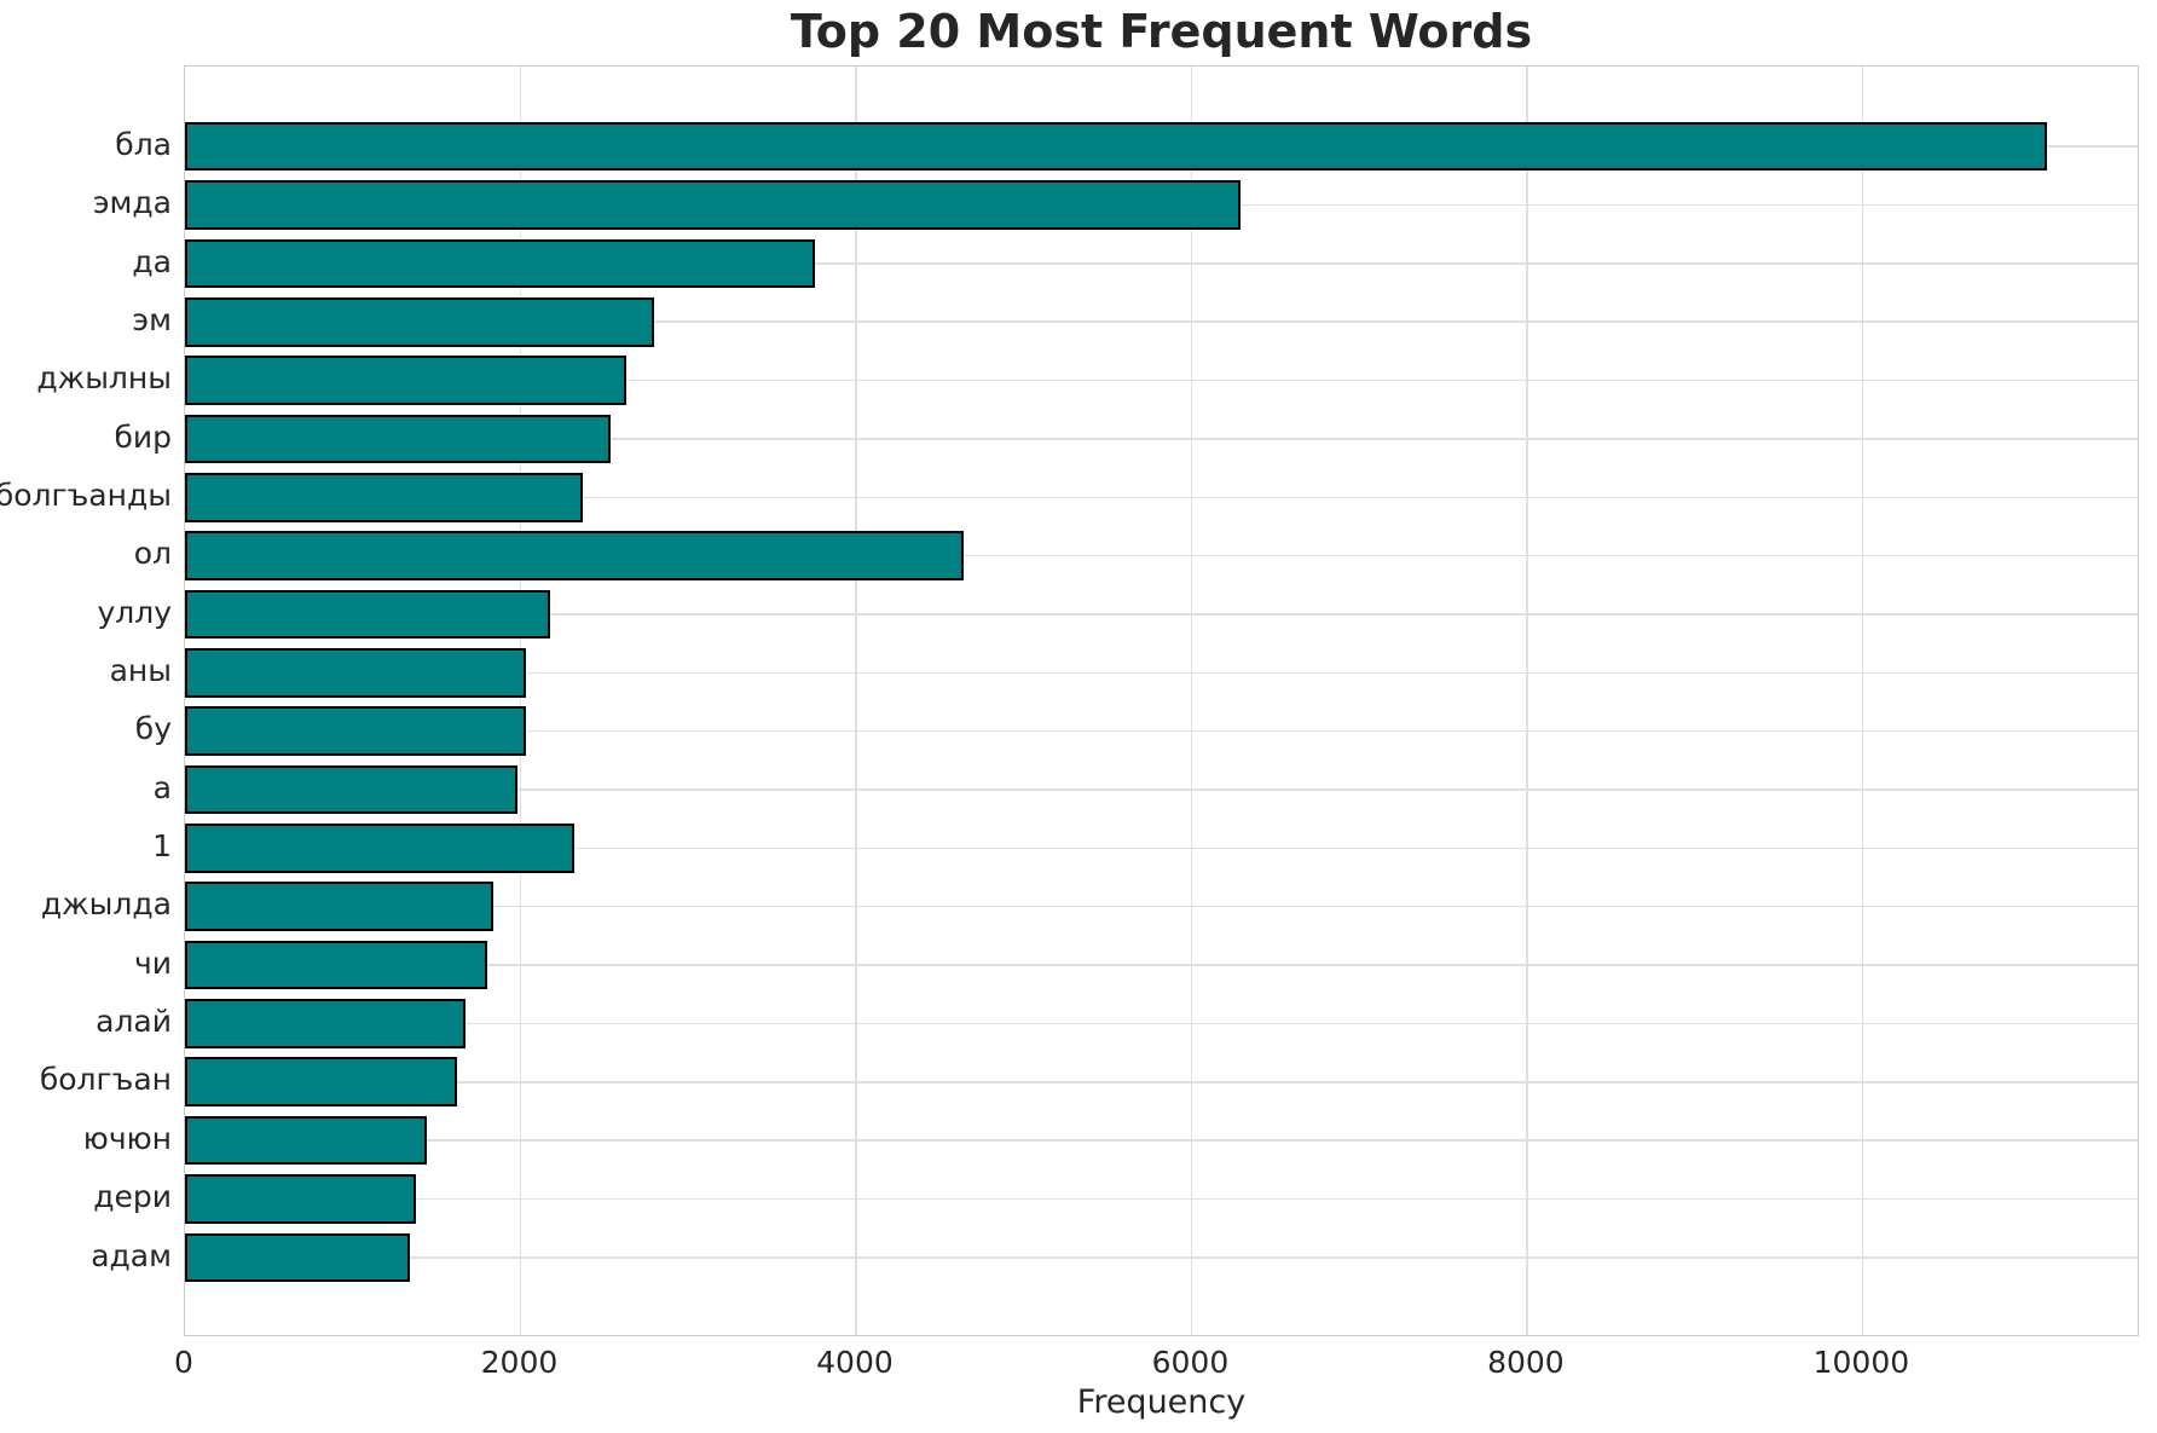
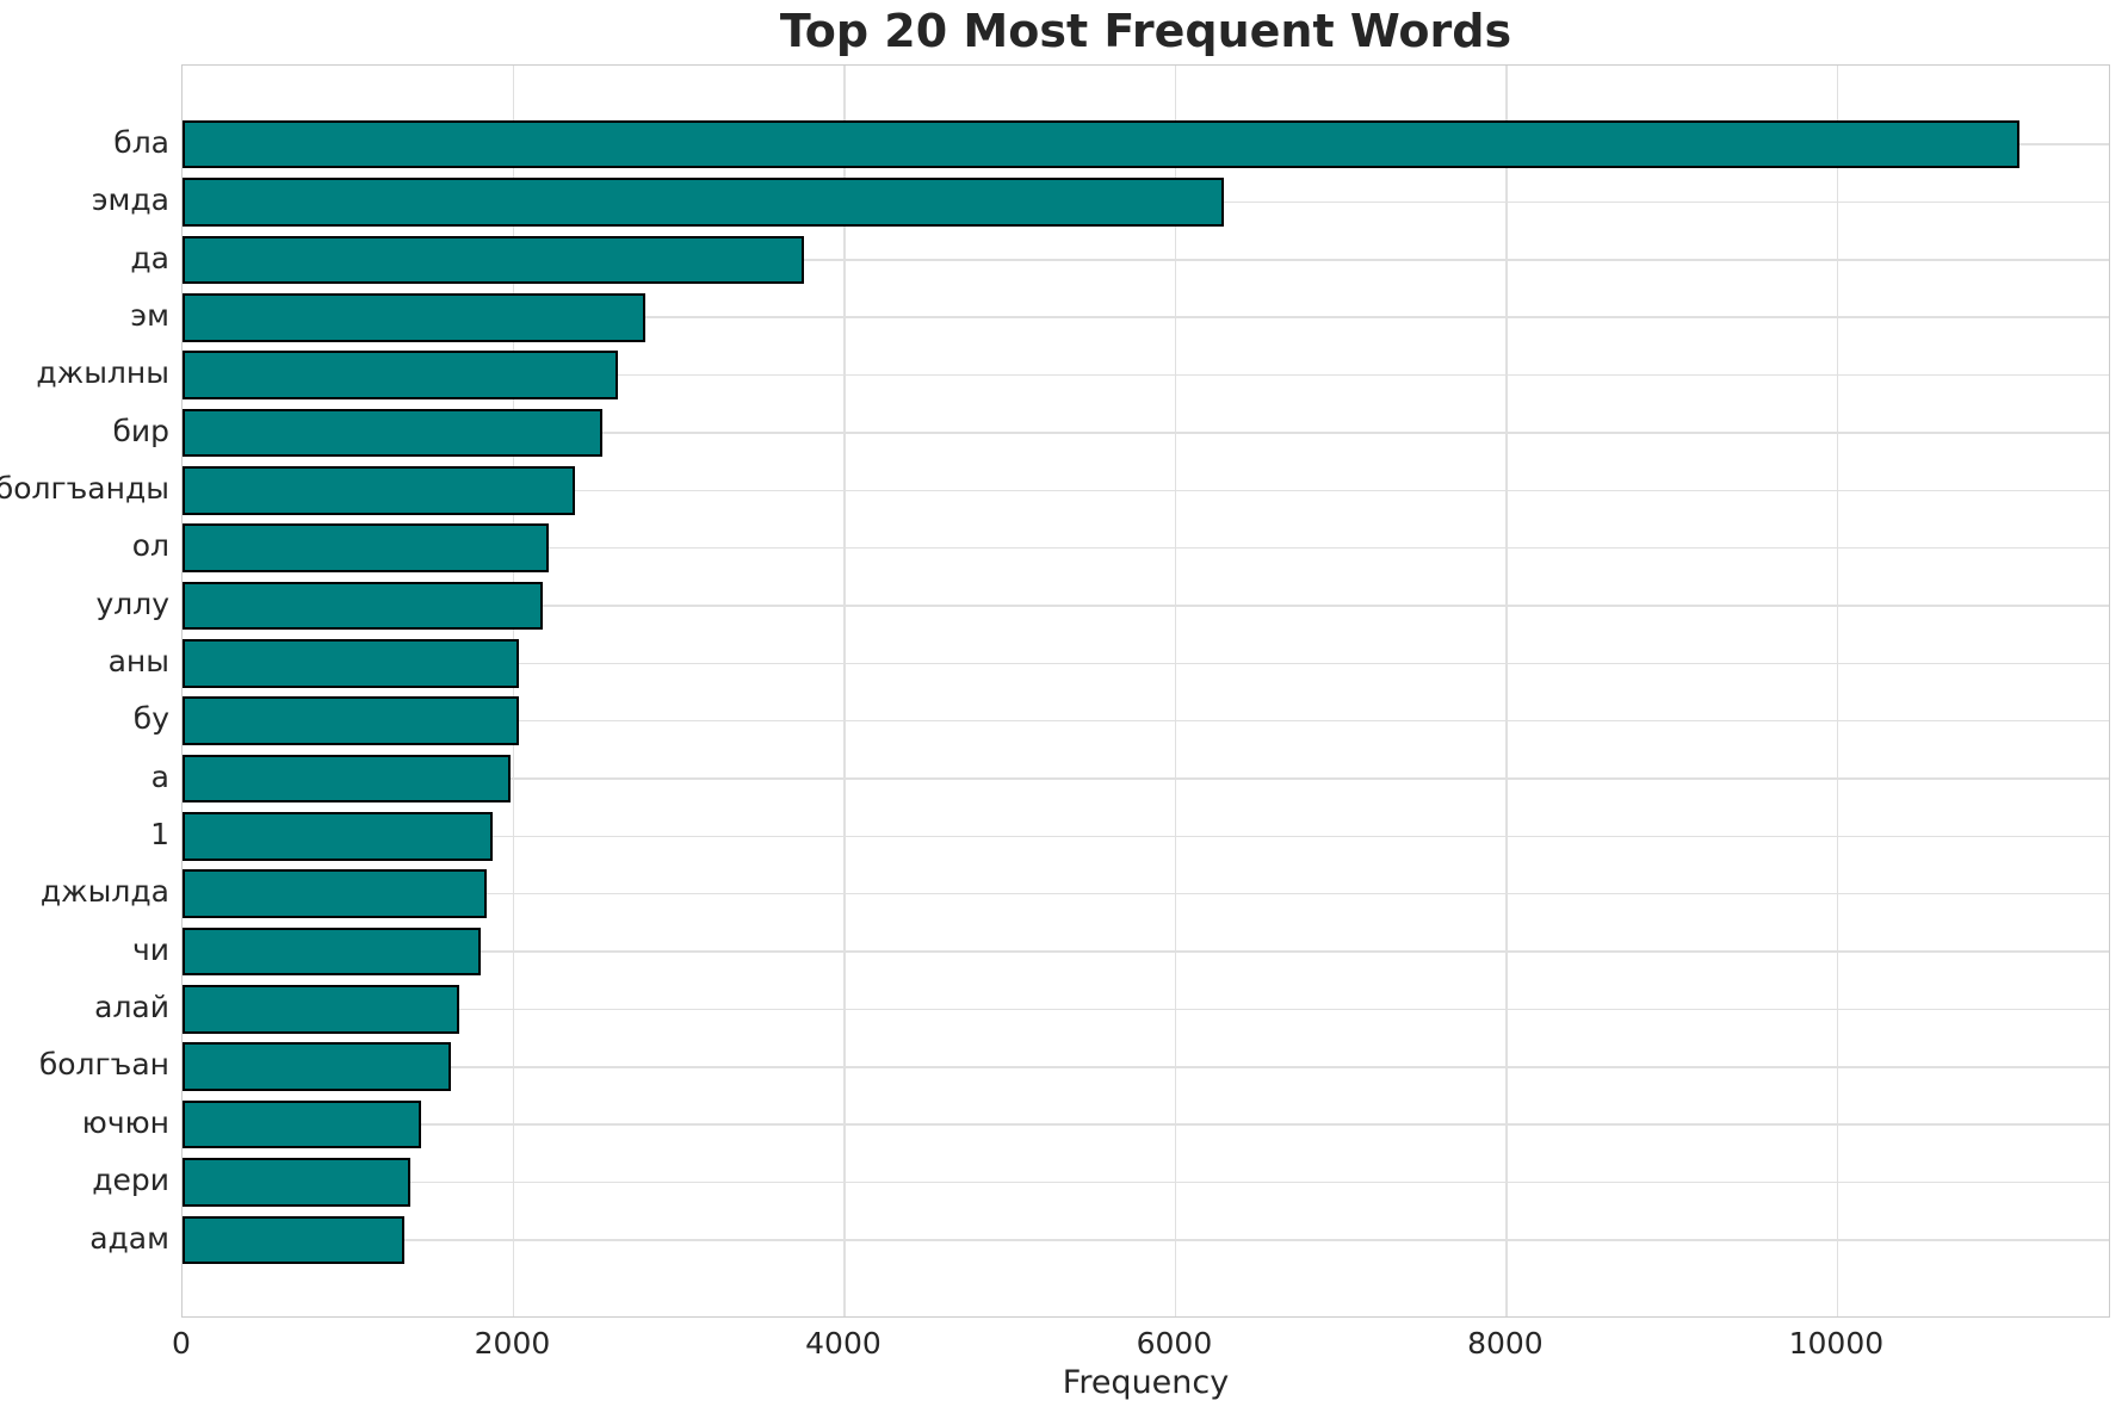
ол: 4640 -> 2220
1: 2320 -> 1880
